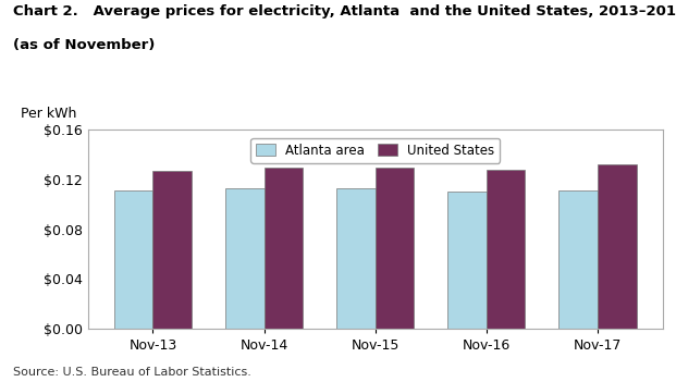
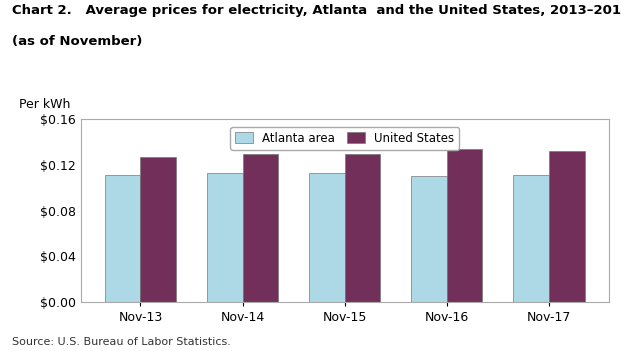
United States/Nov-16: $0.128 -> $0.134
